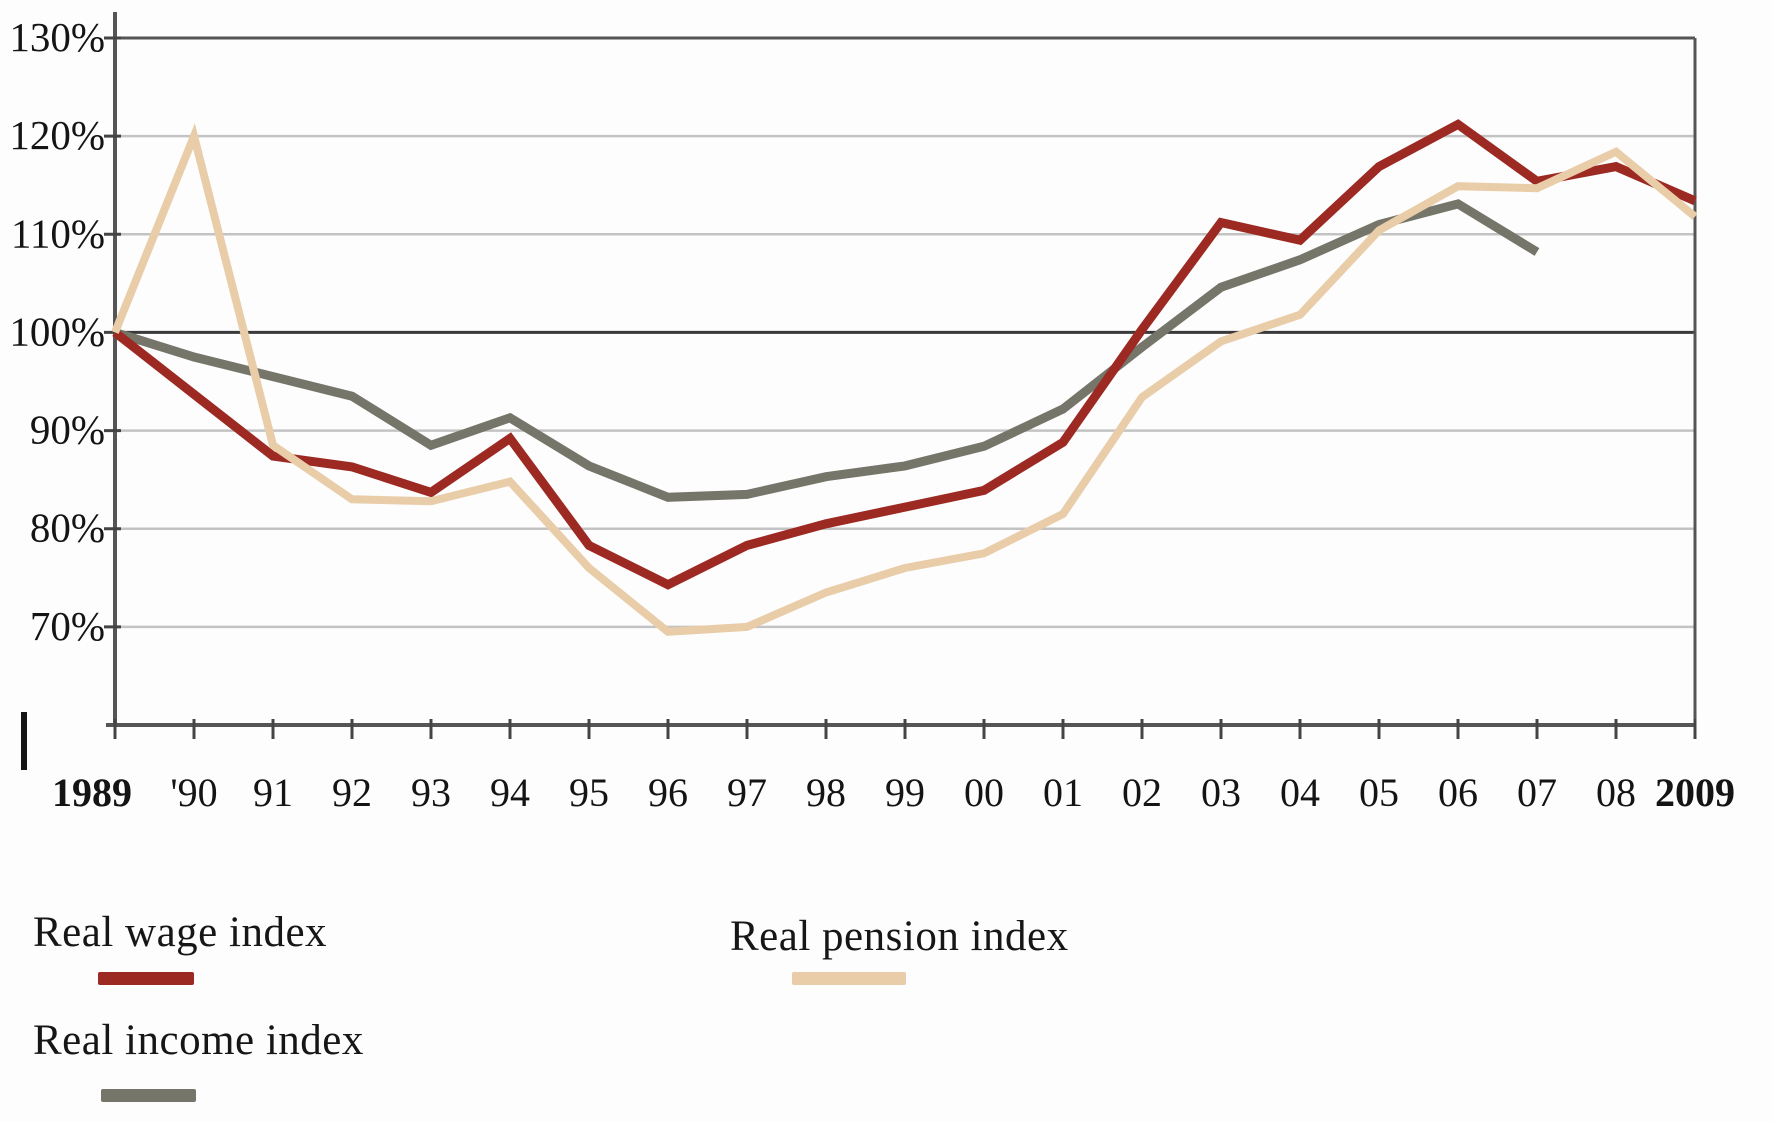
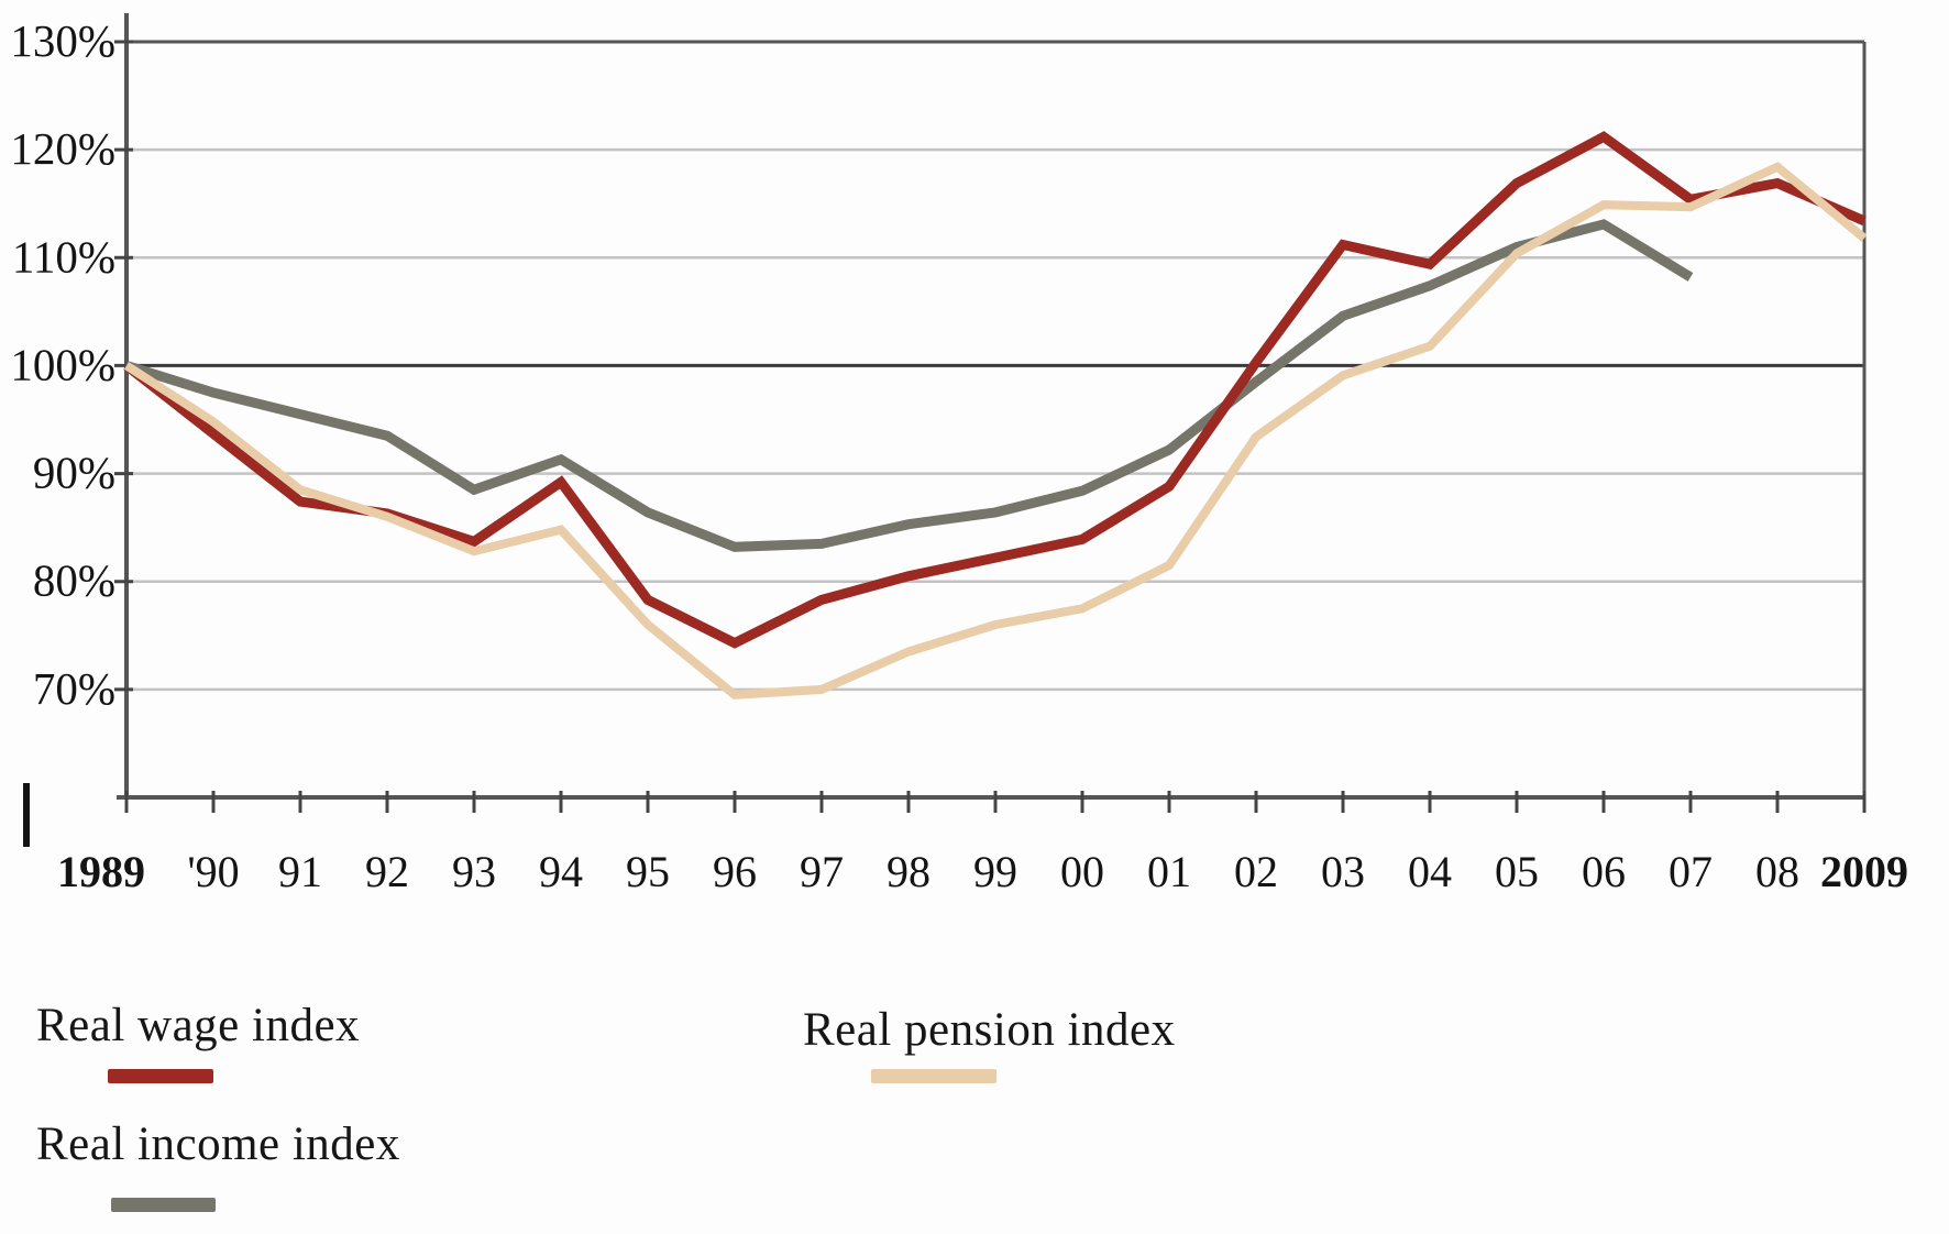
Real pension index/'90: 120% -> 95%
Real pension index/92: 83% -> 86%
